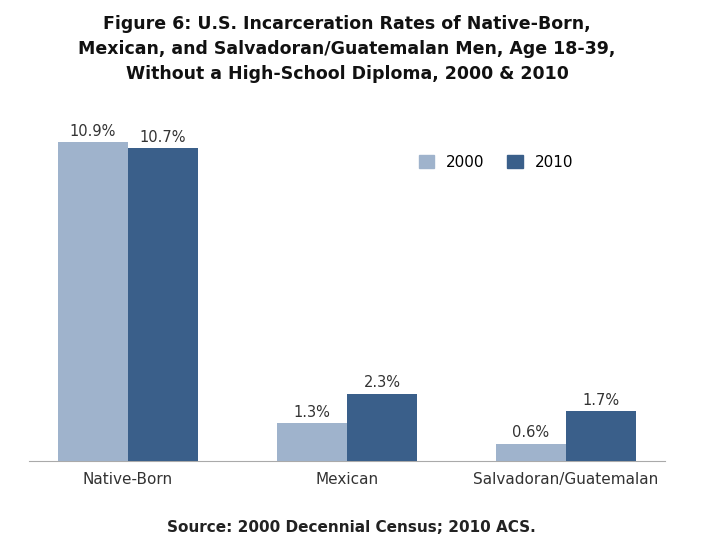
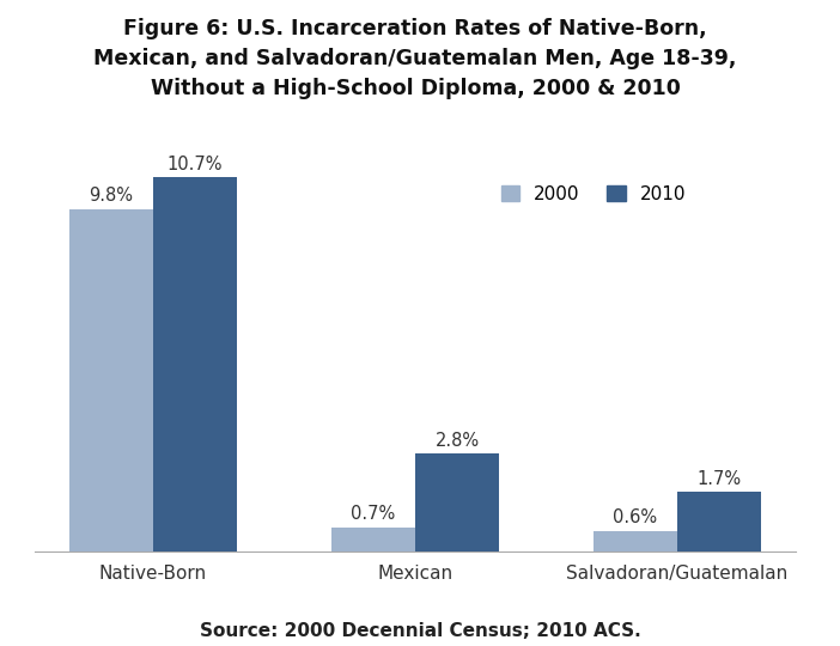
2000/Native-Born: 10.9% -> 9.8%
2000/Mexican: 1.3% -> 0.7%
2010/Mexican: 2.3% -> 2.8%
